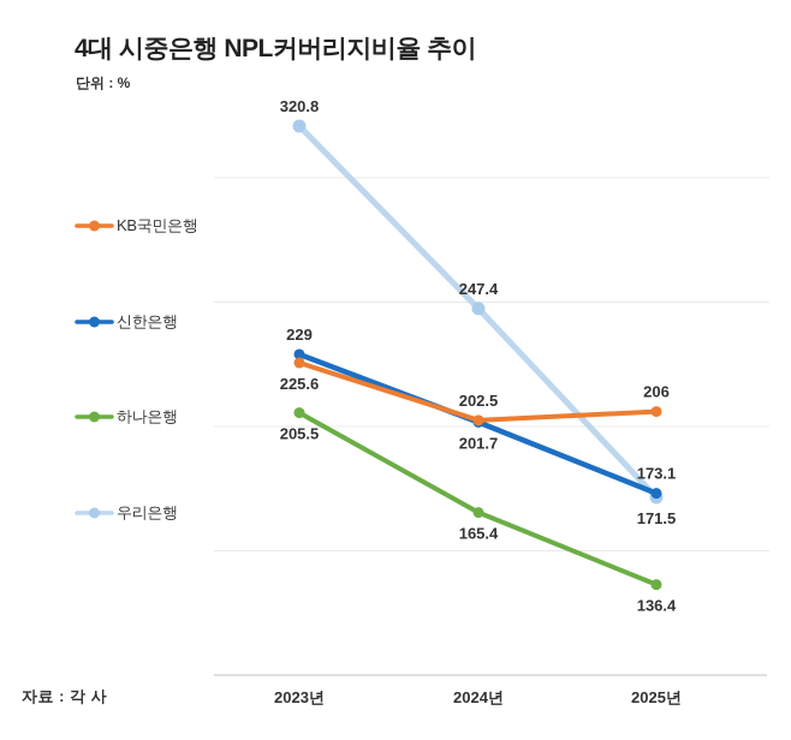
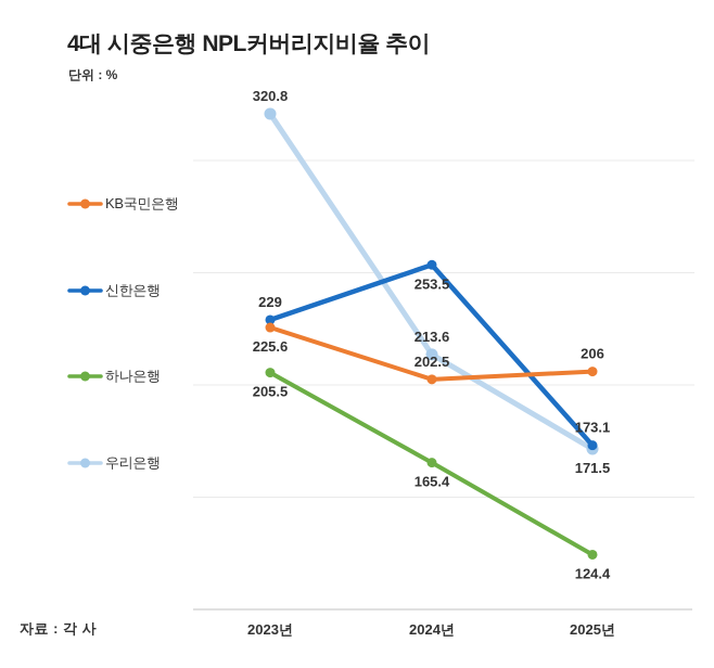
신한은행/2024년: 201.7 -> 253.5
우리은행/2024년: 247.4 -> 213.6
하나은행/2025년: 136.4 -> 124.4
